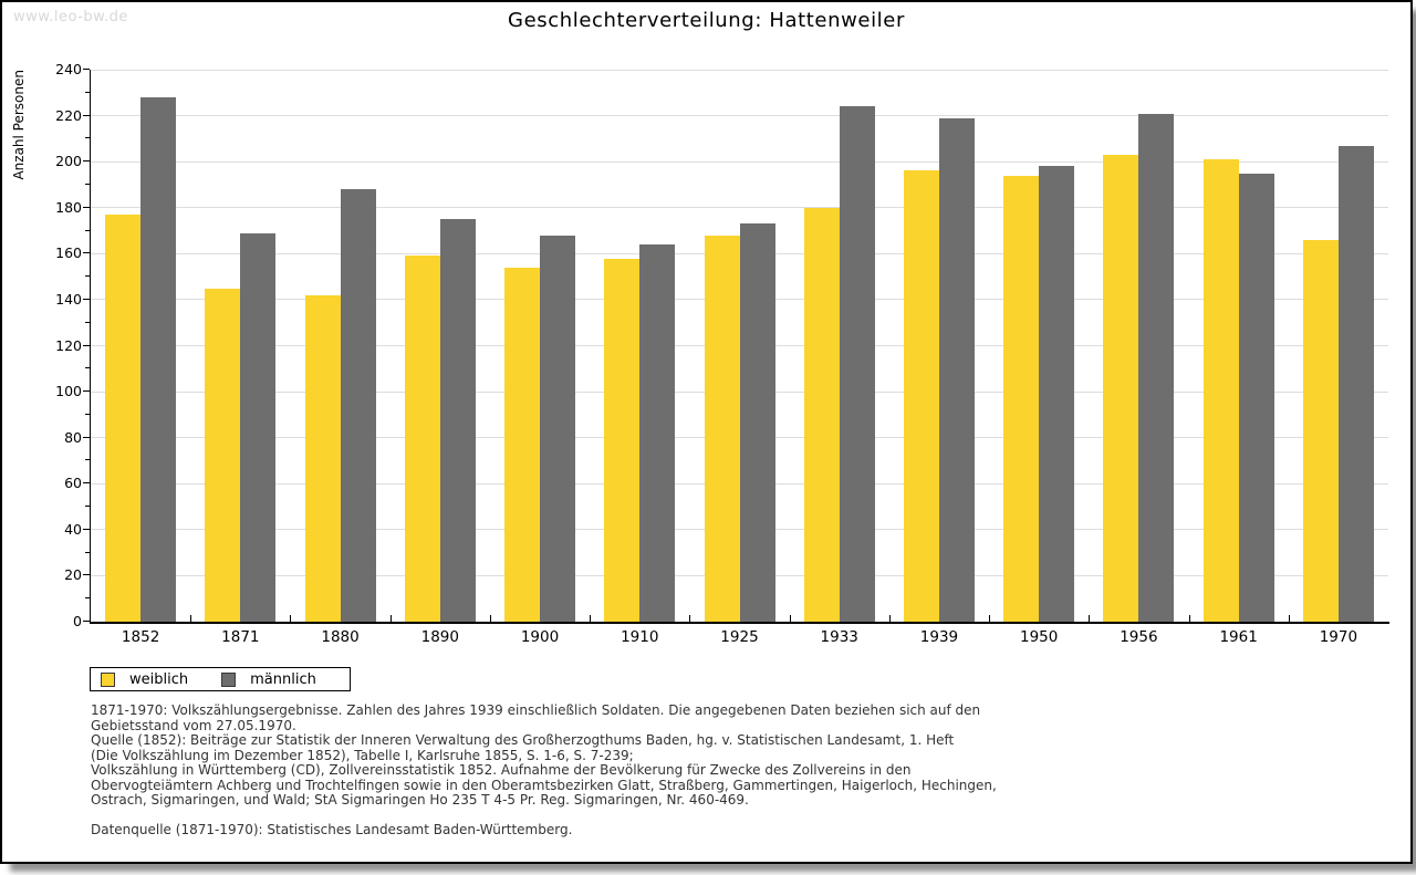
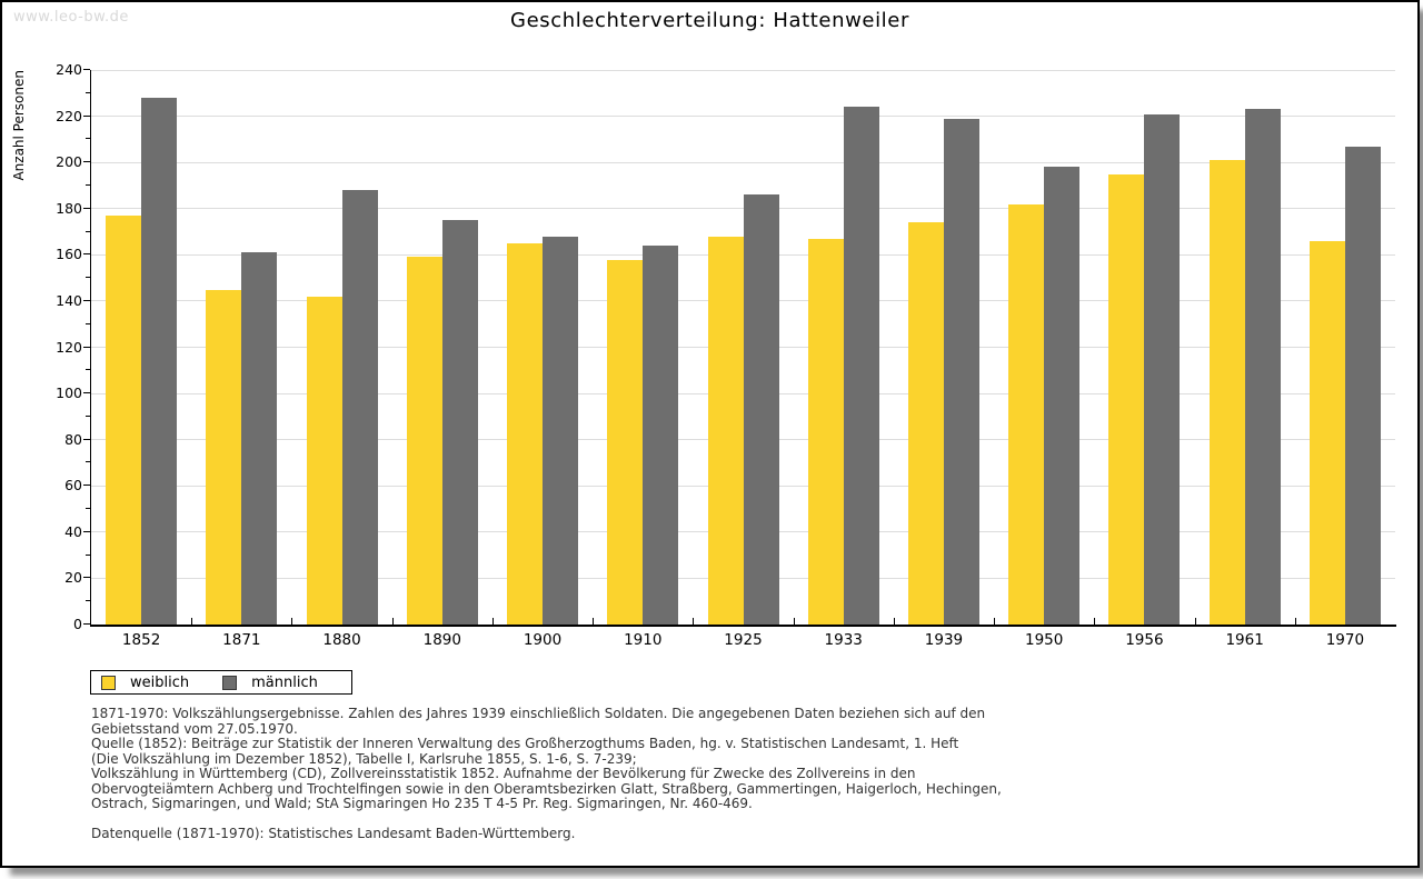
männlich/1871: 169 -> 161
weiblich/1900: 154 -> 165
männlich/1925: 173 -> 186
weiblich/1933: 180 -> 167
weiblich/1939: 196 -> 174
weiblich/1950: 194 -> 182
weiblich/1956: 203 -> 195
männlich/1961: 195 -> 223
